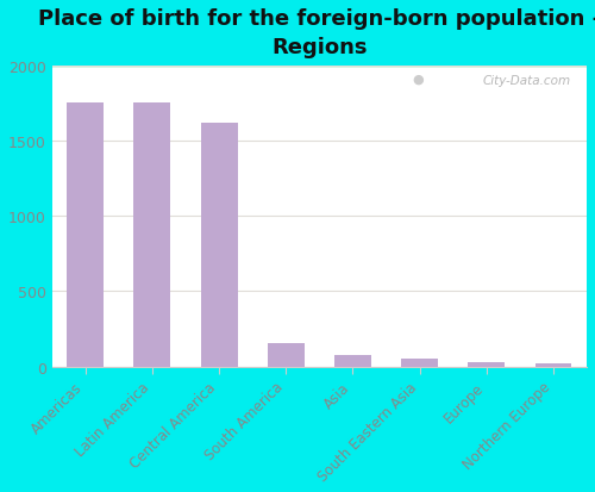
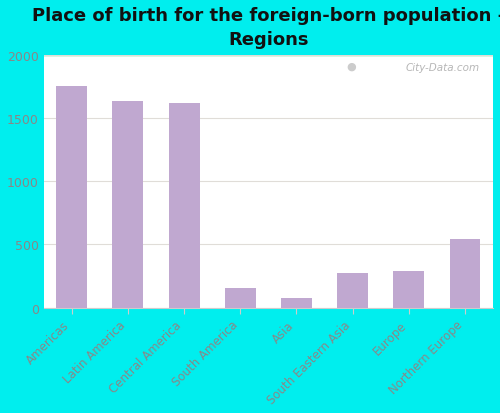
Latin America: 1750 -> 1630
South Eastern Asia: 50 -> 270
Europe: 30 -> 290
Northern Europe: 20 -> 540
